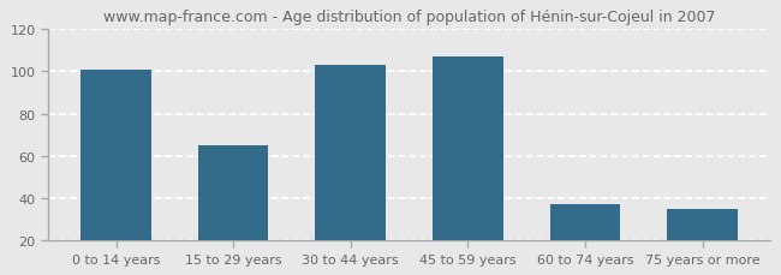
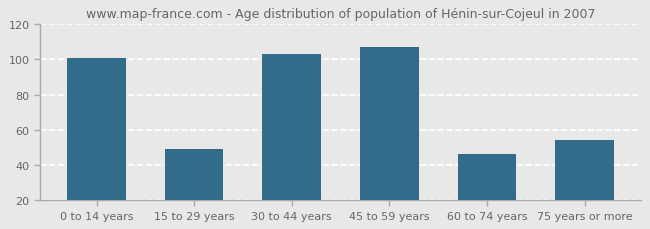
15 to 29 years: 65 -> 49
60 to 74 years: 37 -> 46
75 years or more: 35 -> 54
